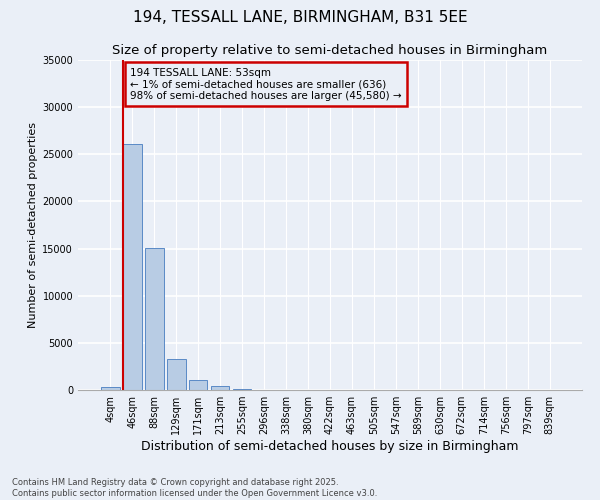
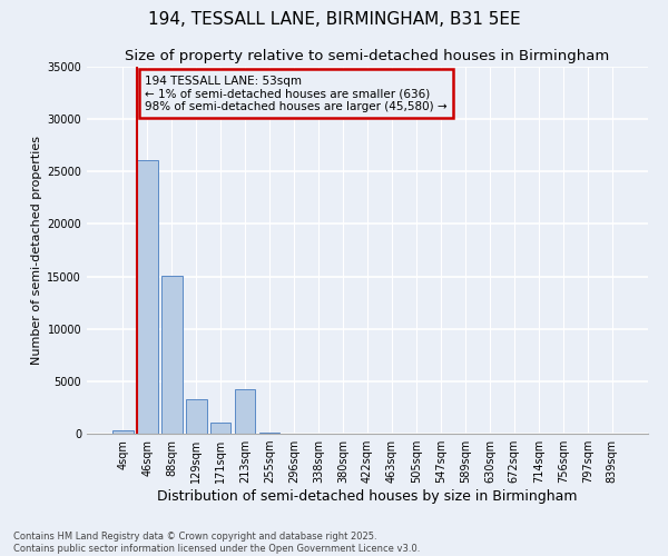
213sqm: 400 -> 4200
